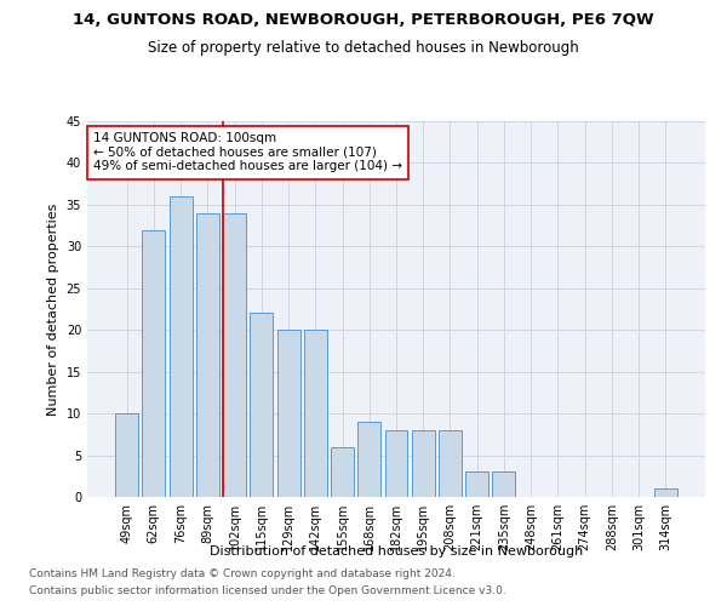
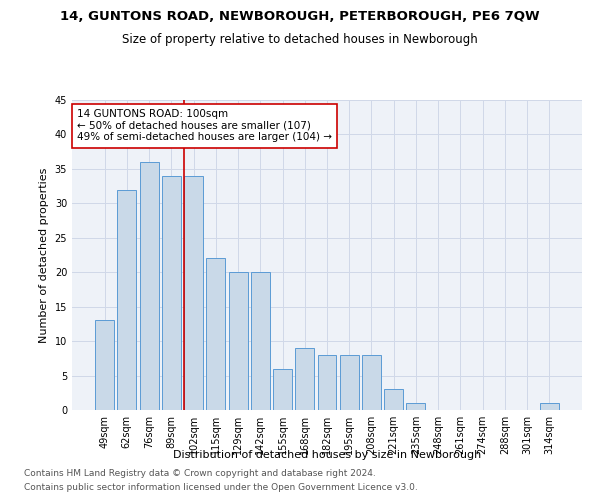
49sqm: 10 -> 13
235sqm: 3 -> 1
